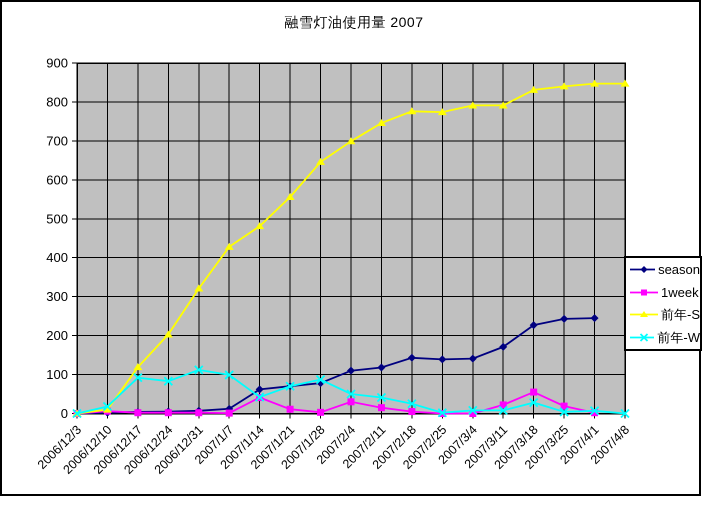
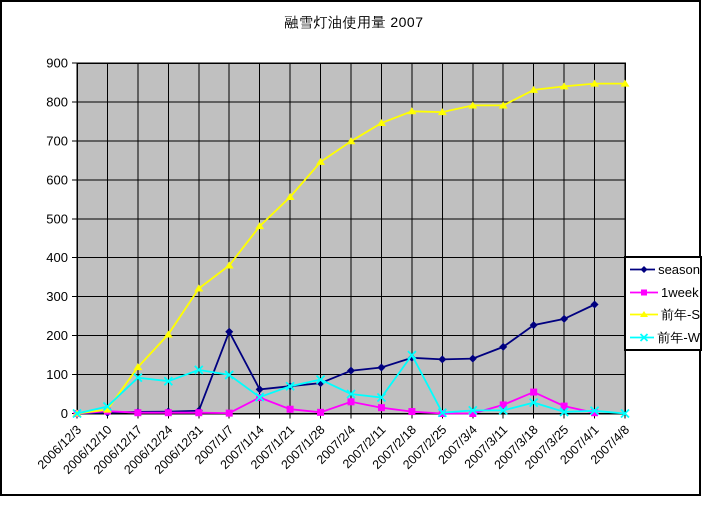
season/2007/1/7: 10 -> 210
前年-S/2007/1/7: 430 -> 380
前年-W/2007/2/18: 20 -> 150
season/2007/4/1: 240 -> 280
